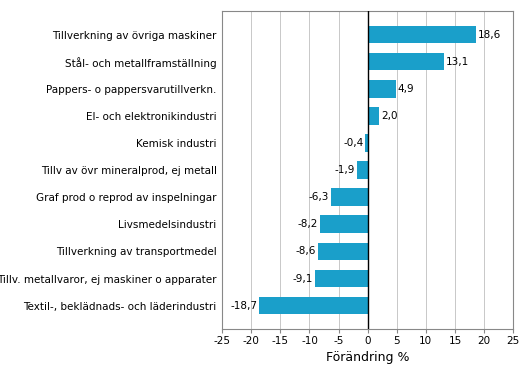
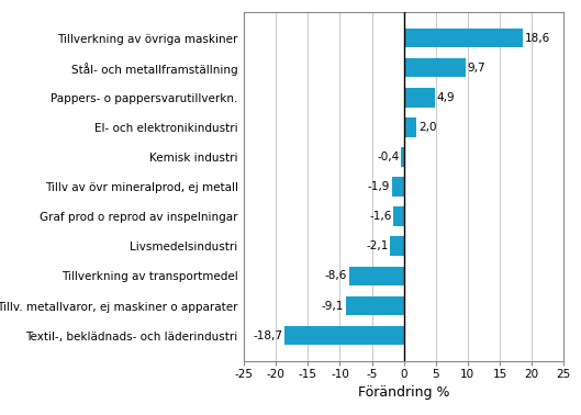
Stål- och metallframställning: 13,1 -> 9,7
Graf prod o reprod av inspelningar: -6,3 -> -1,6
Livsmedelsindustri: -8,2 -> -2,1
